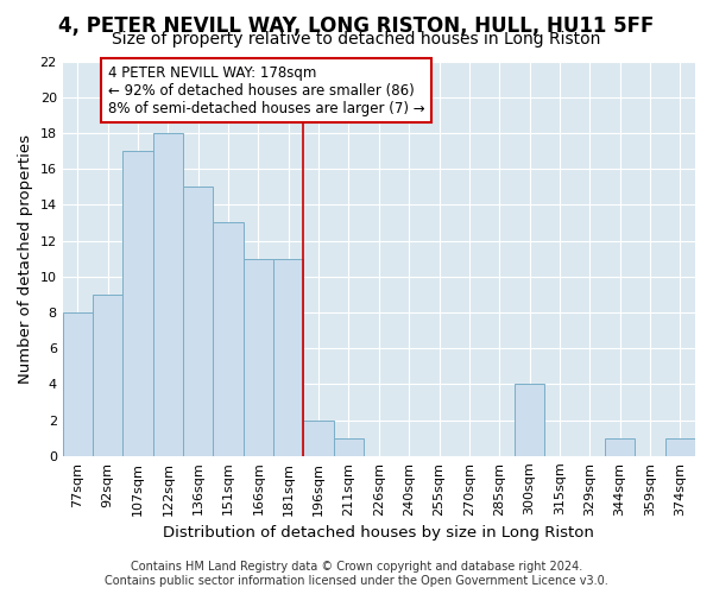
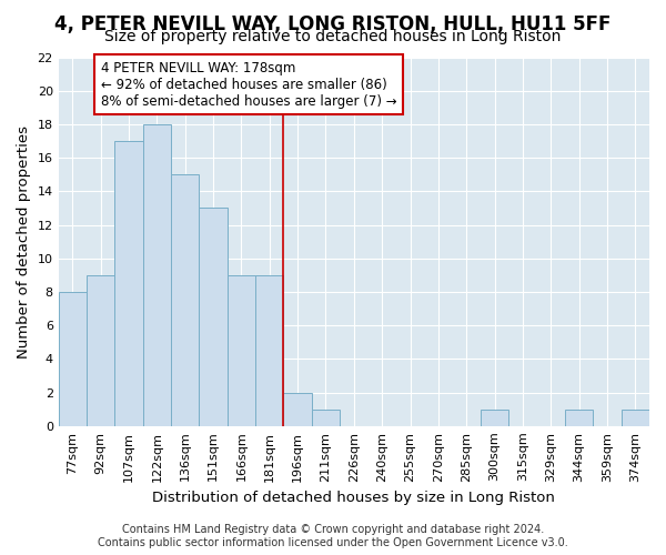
166sqm: 11 -> 9
181sqm: 11 -> 9
300sqm: 4 -> 1
